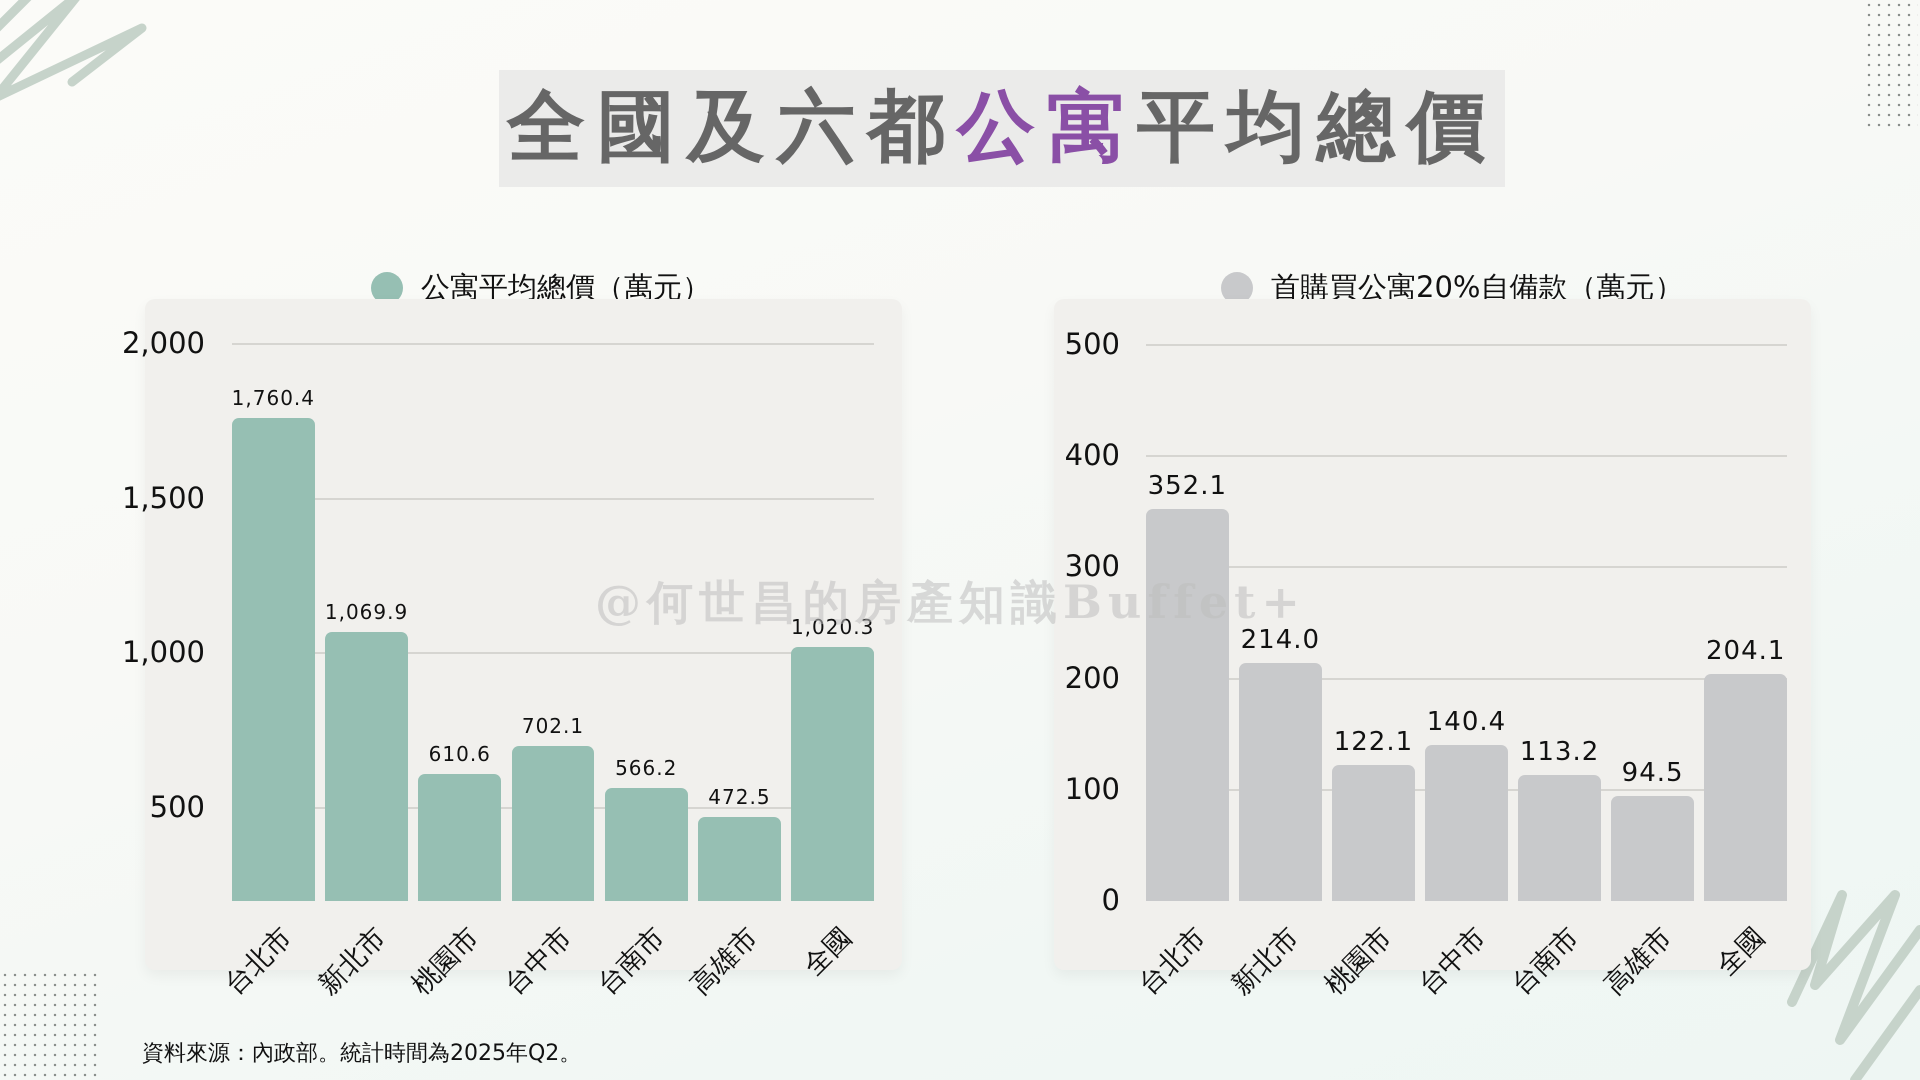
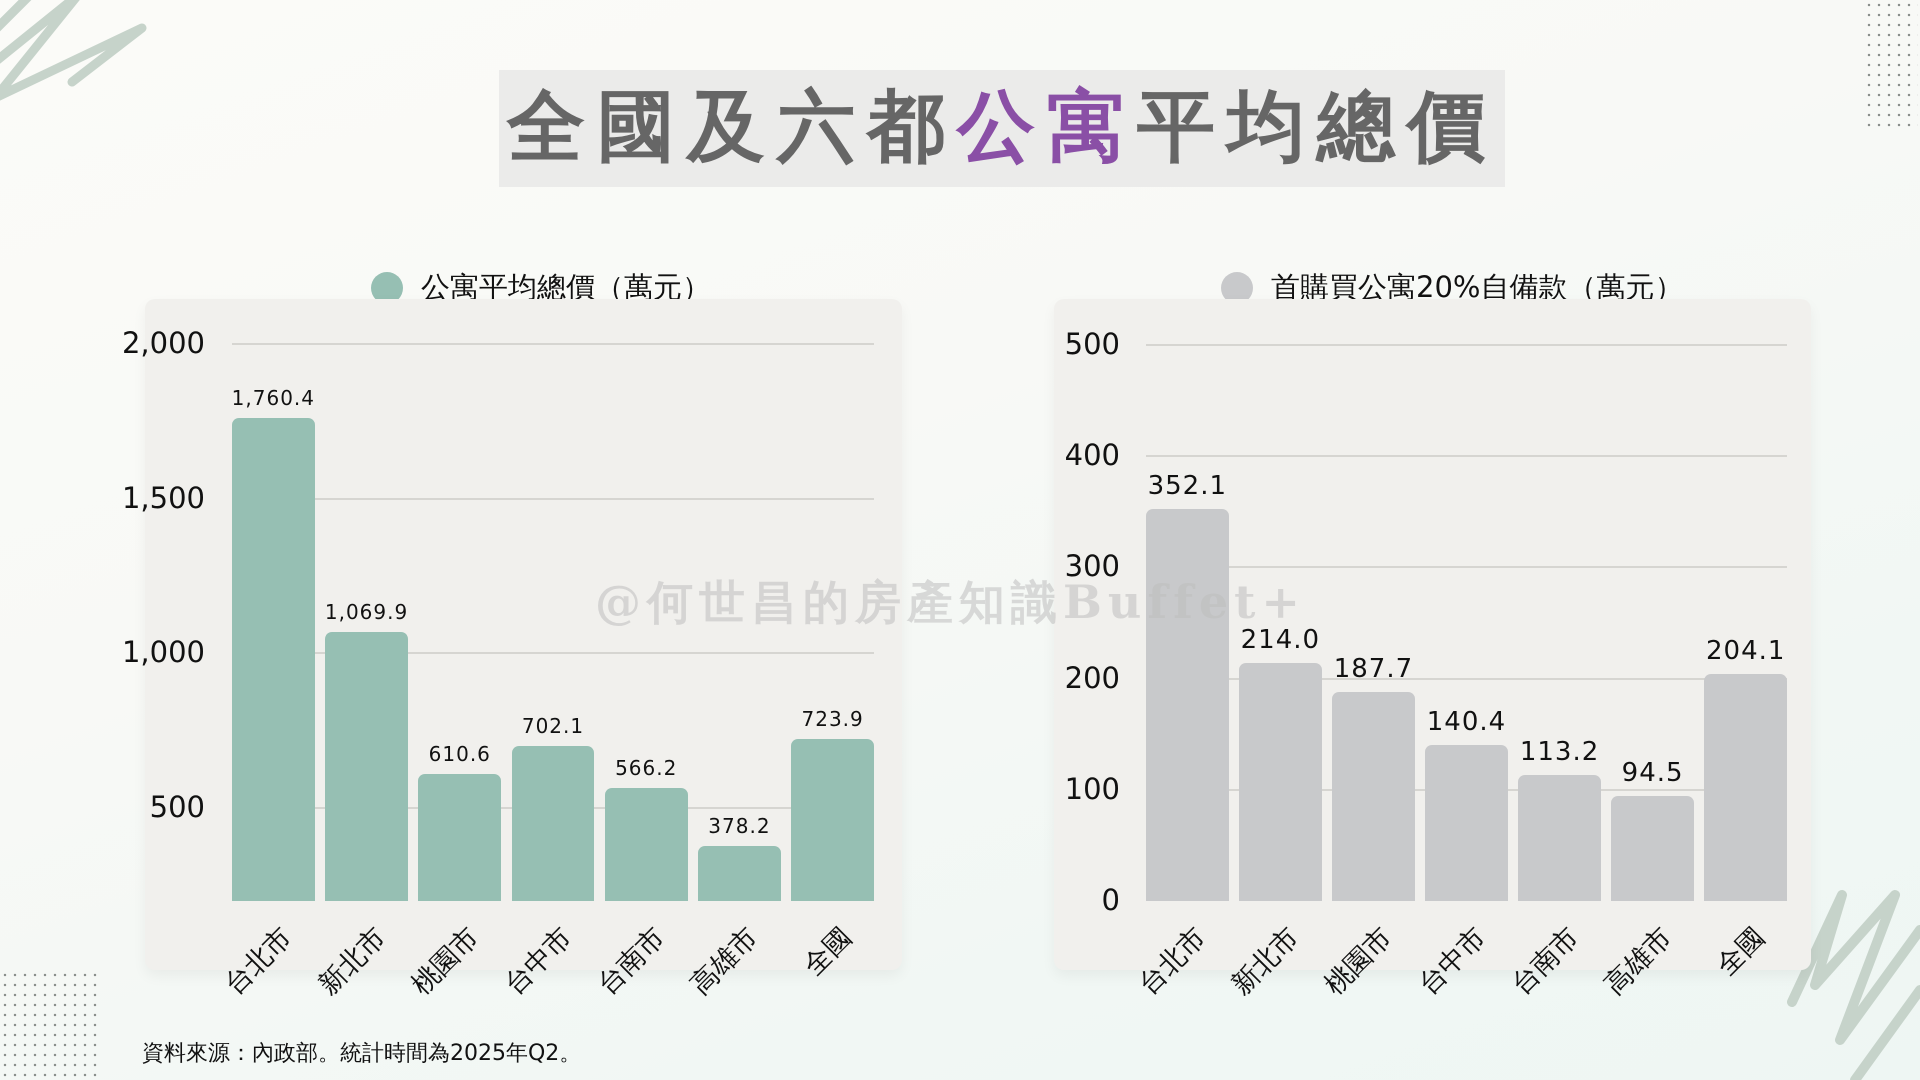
公寓平均總價（萬元）/高雄市: 472.5 -> 378.2
公寓平均總價（萬元）/全國: 1,020.3 -> 723.9
首購買公寓20%自備款（萬元）/桃園市: 122.1 -> 187.7
